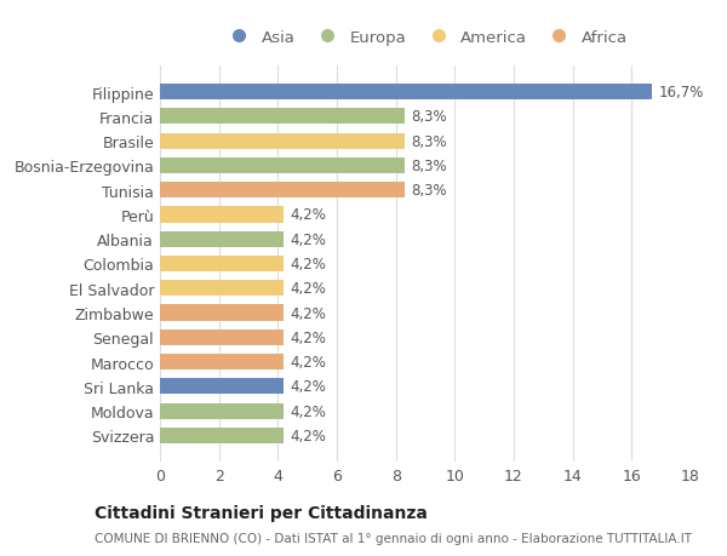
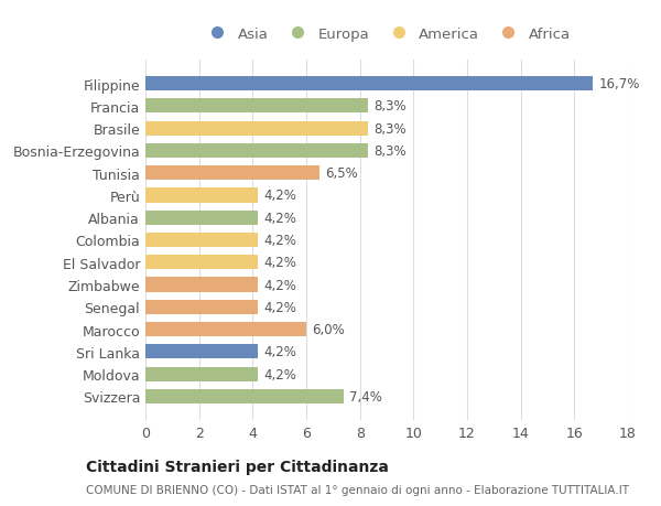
Tunisia: 8,3% -> 6,5%
Marocco: 4,2% -> 6,0%
Svizzera: 4,2% -> 7,4%
